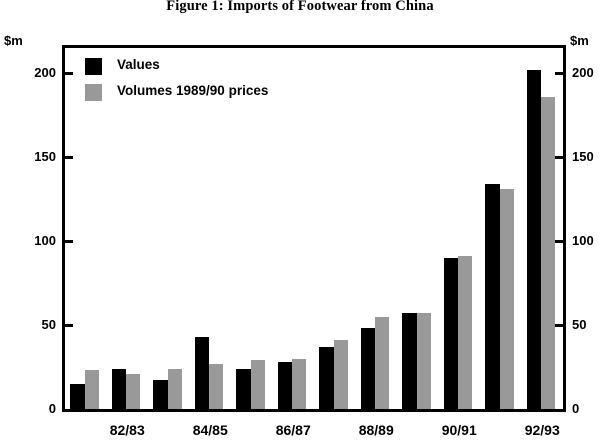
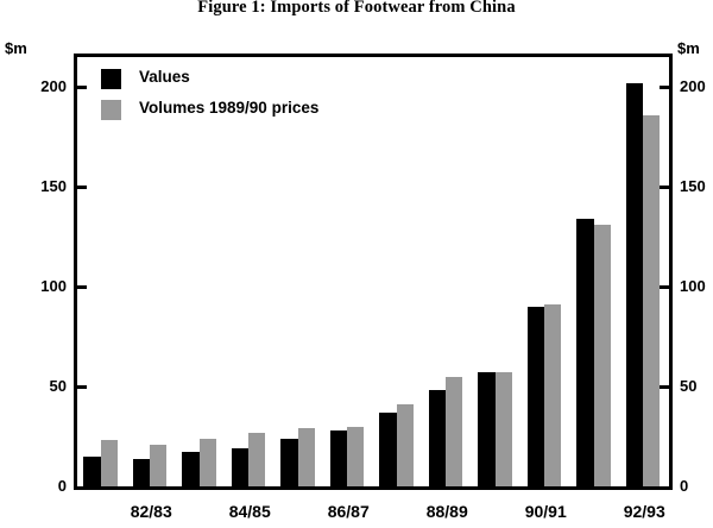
Values/82/83: 24 -> 14
Values/84/85: 43 -> 19
